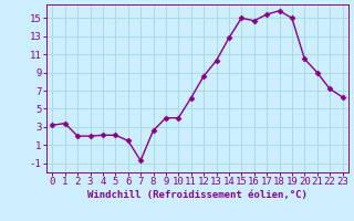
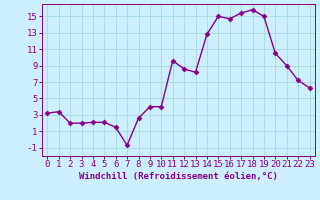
11: 6.2 -> 9.6
13: 10.3 -> 8.2
